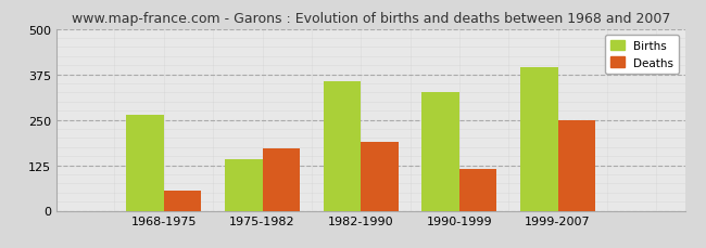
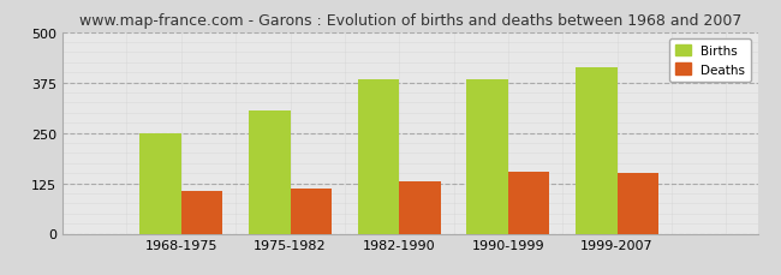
Births/1968-1975: 265 -> 248
Deaths/1968-1975: 55 -> 107
Births/1975-1982: 140 -> 305
Deaths/1975-1982: 170 -> 113
Births/1982-1990: 355 -> 383
Deaths/1982-1990: 190 -> 130
Births/1990-1999: 325 -> 383
Deaths/1990-1999: 115 -> 152
Births/1999-2007: 395 -> 413
Deaths/1999-2007: 250 -> 150
